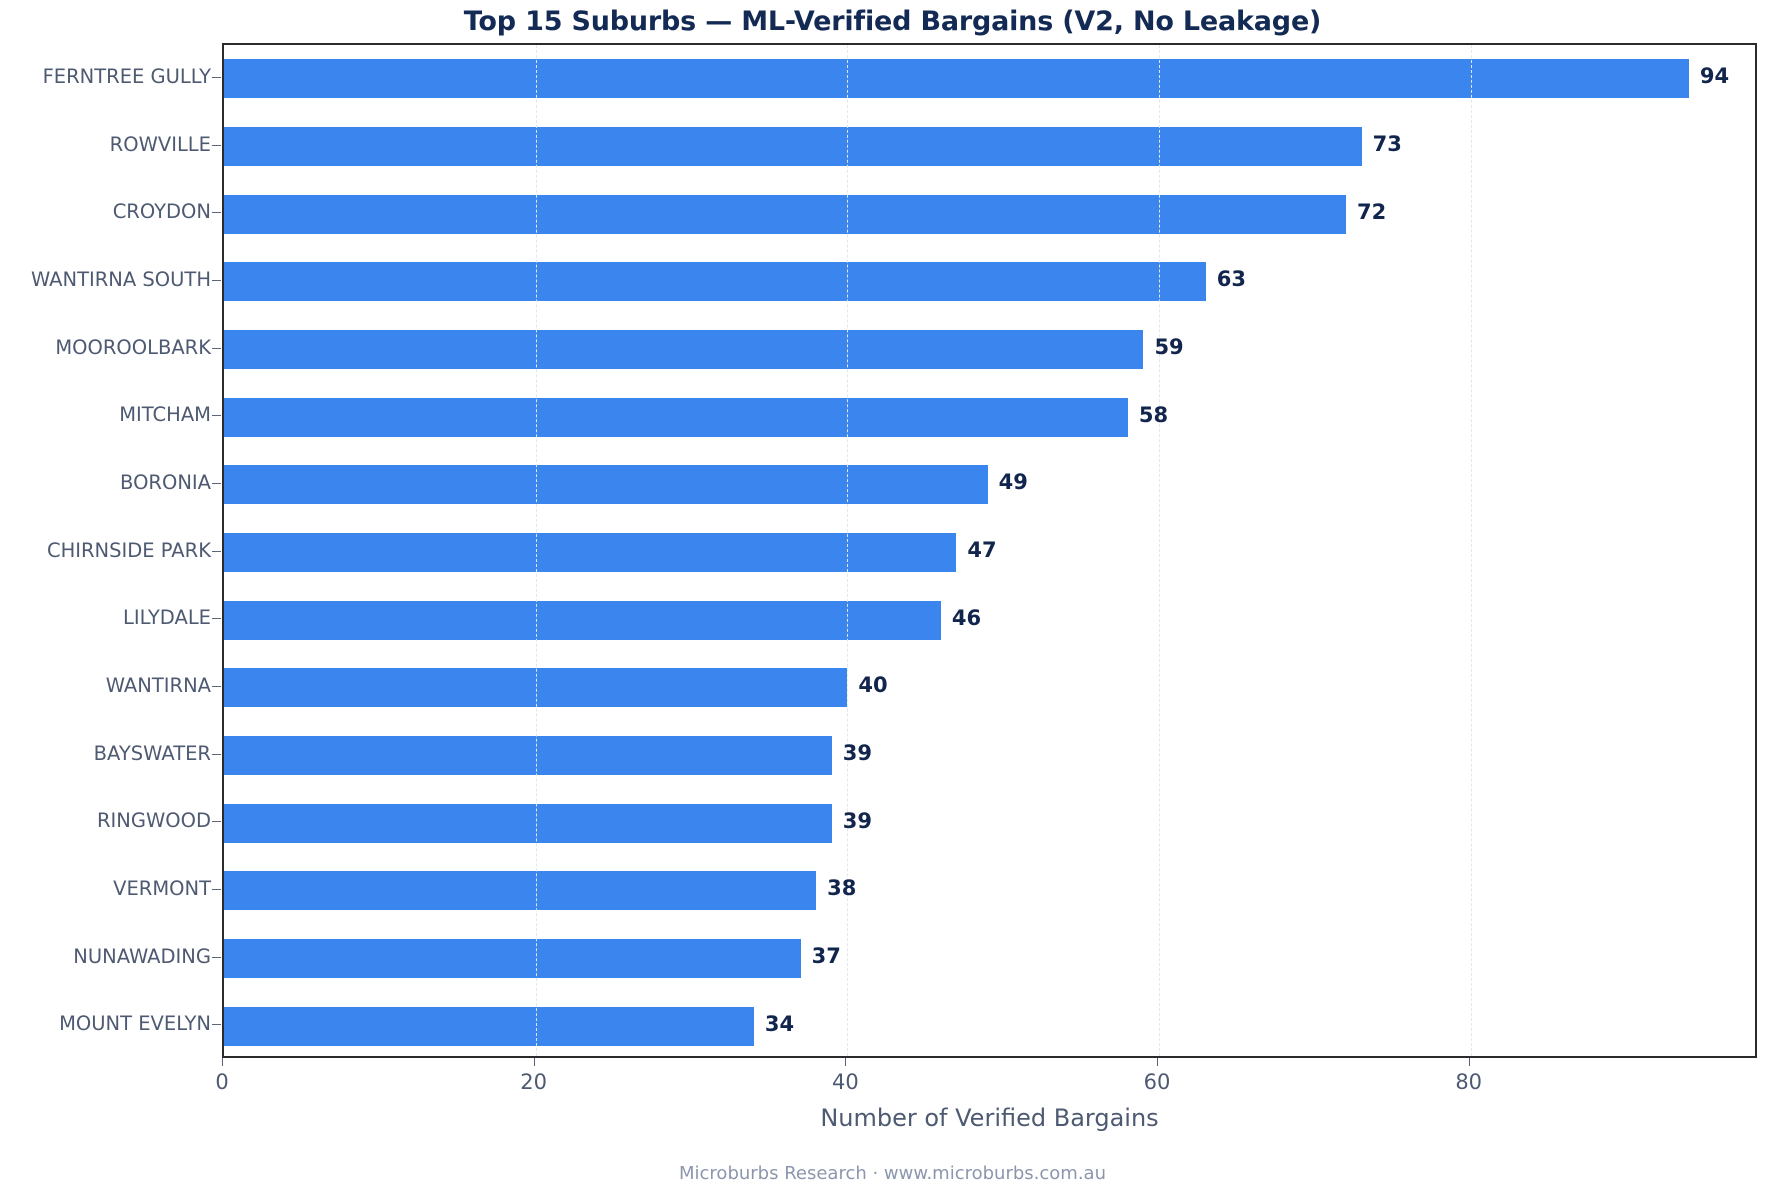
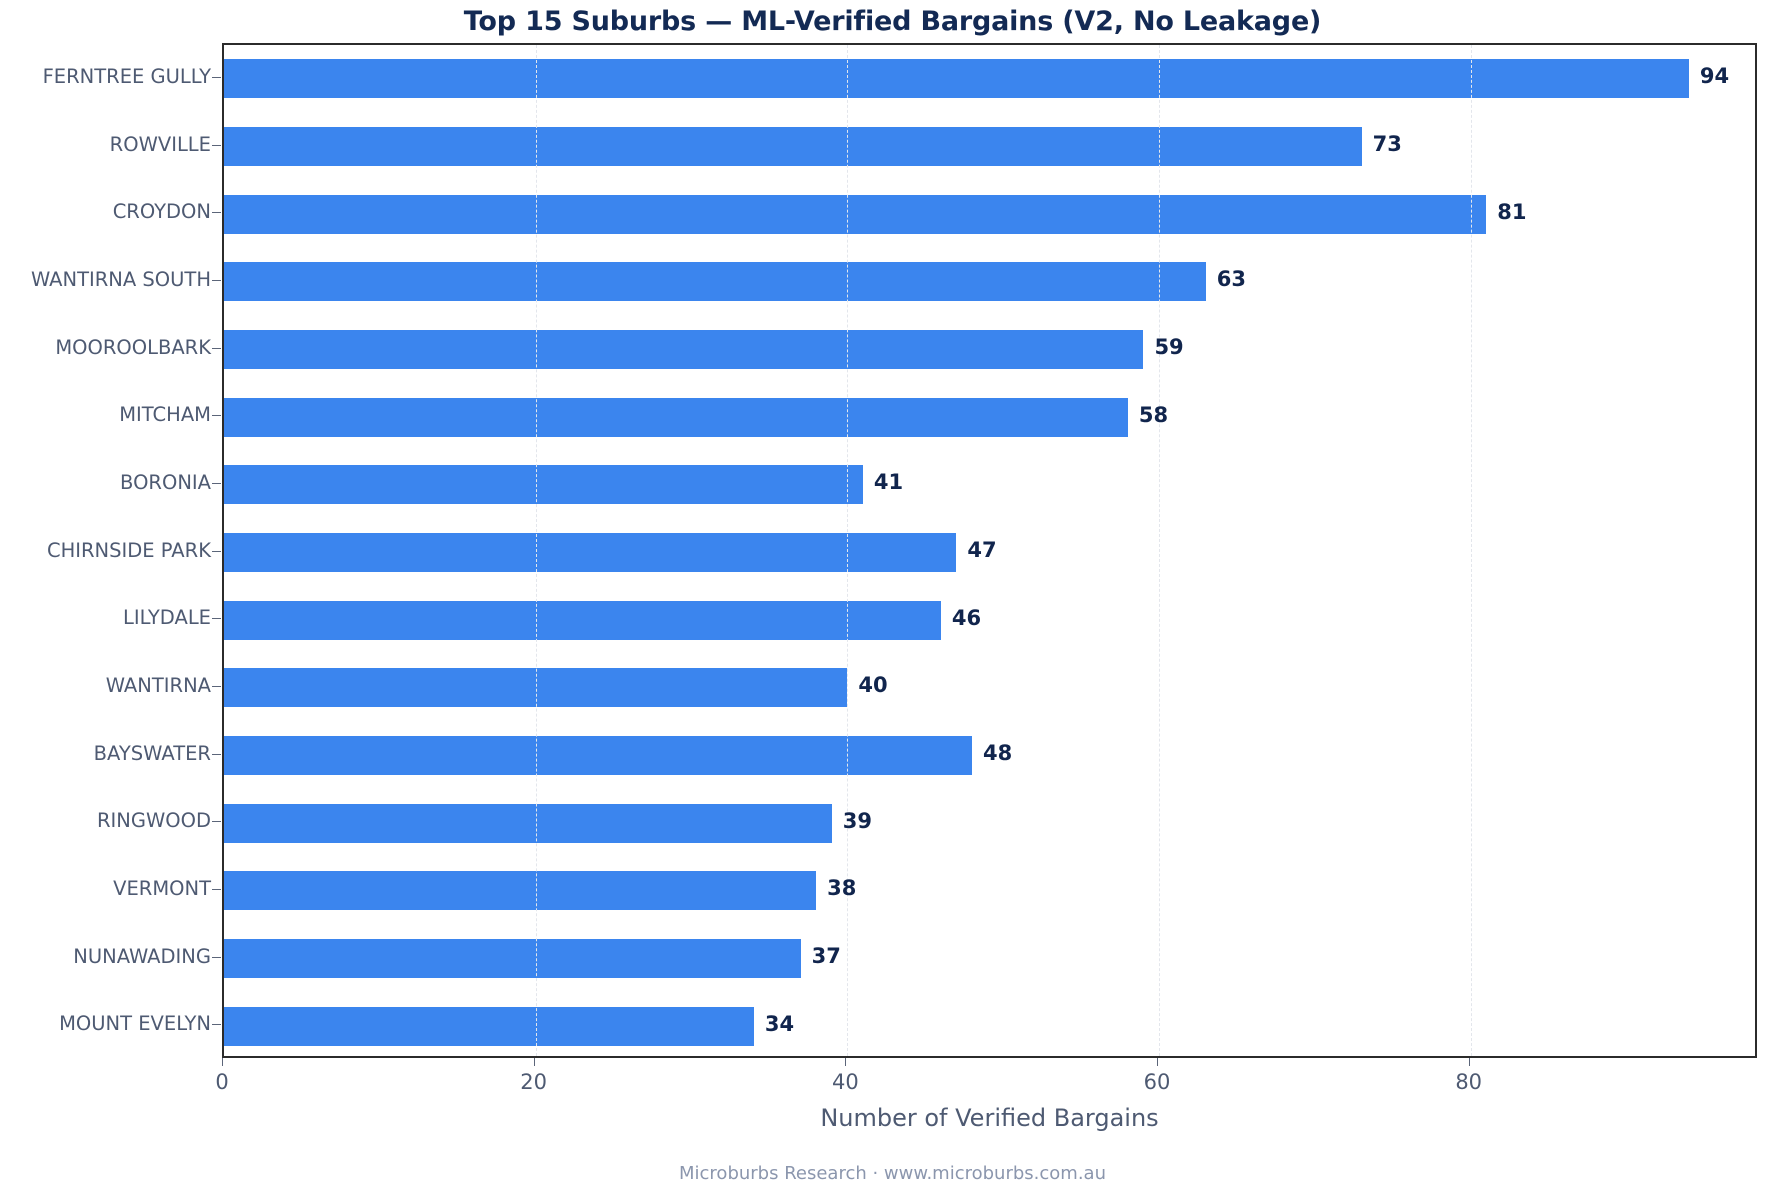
CROYDON: 72 -> 81
BORONIA: 49 -> 41
BAYSWATER: 39 -> 48
